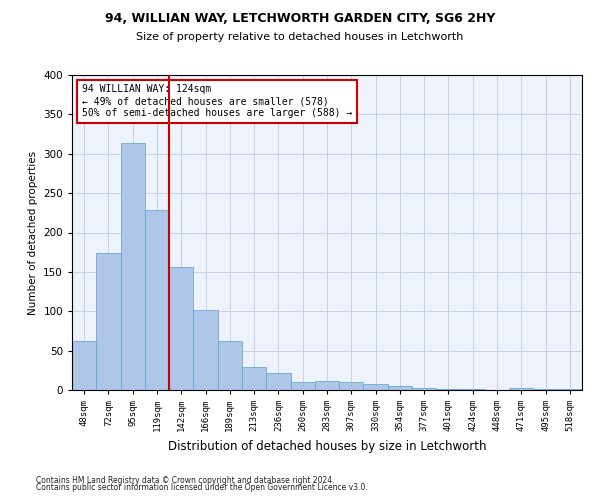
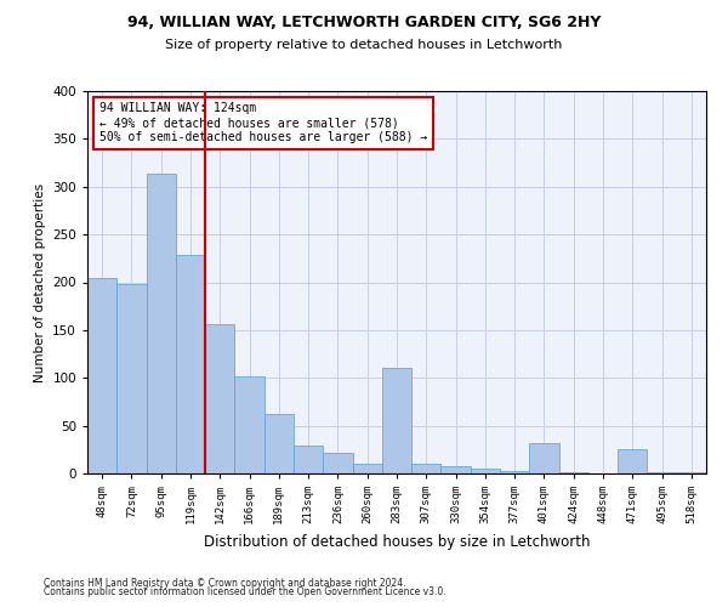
48sqm: 62 -> 204
72sqm: 174 -> 198
283sqm: 11 -> 110
401sqm: 1 -> 32
471sqm: 2 -> 26
